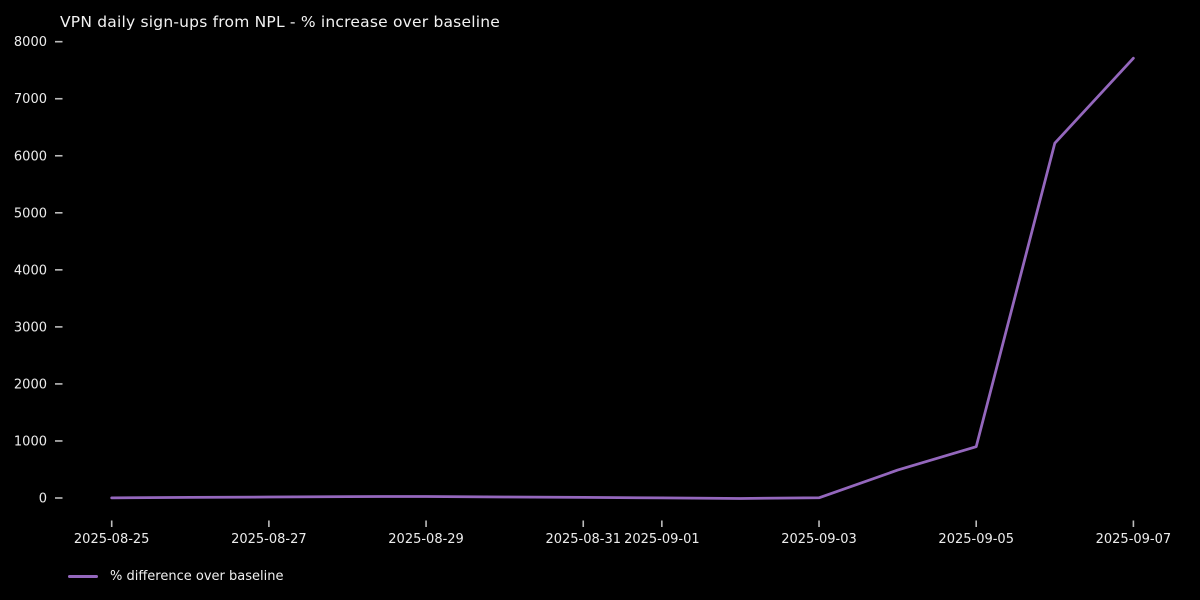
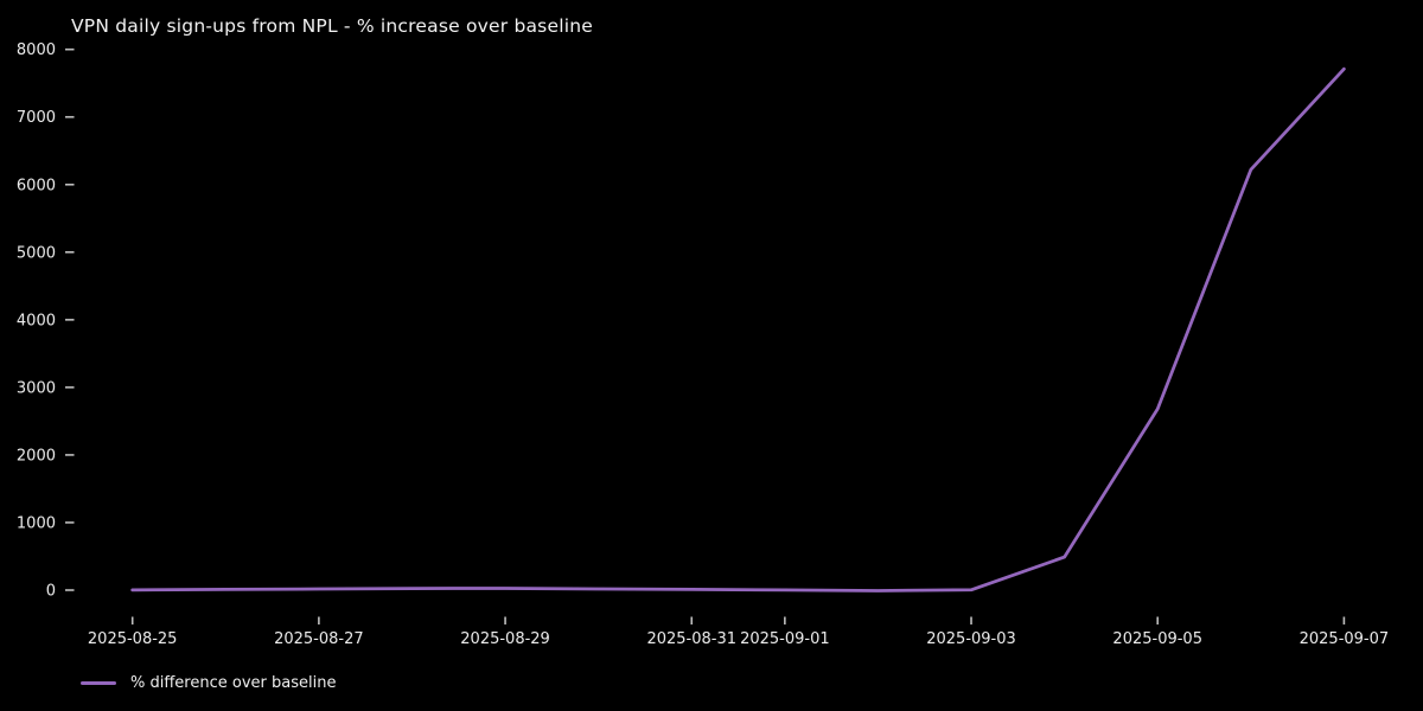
2025-09-05: 900 -> 2700
